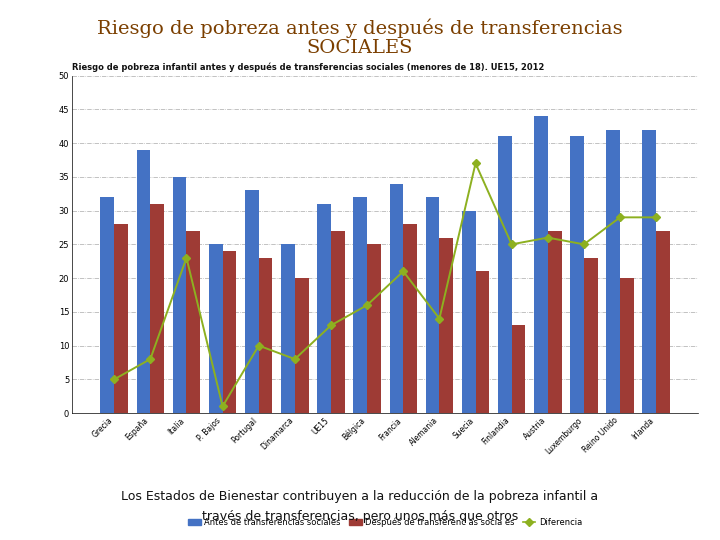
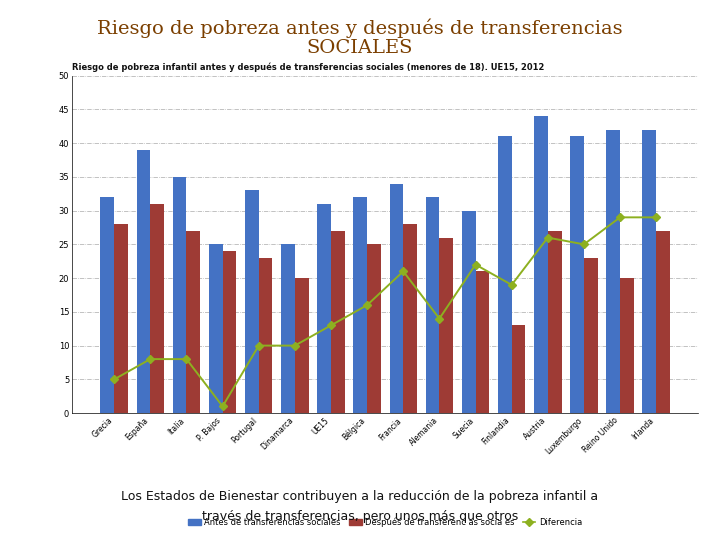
Diferencia/Italia: 23 -> 8
Diferencia/Dinamarca: 8 -> 10
Diferencia/Suecia: 37 -> 22
Diferencia/Finlandia: 25 -> 19
